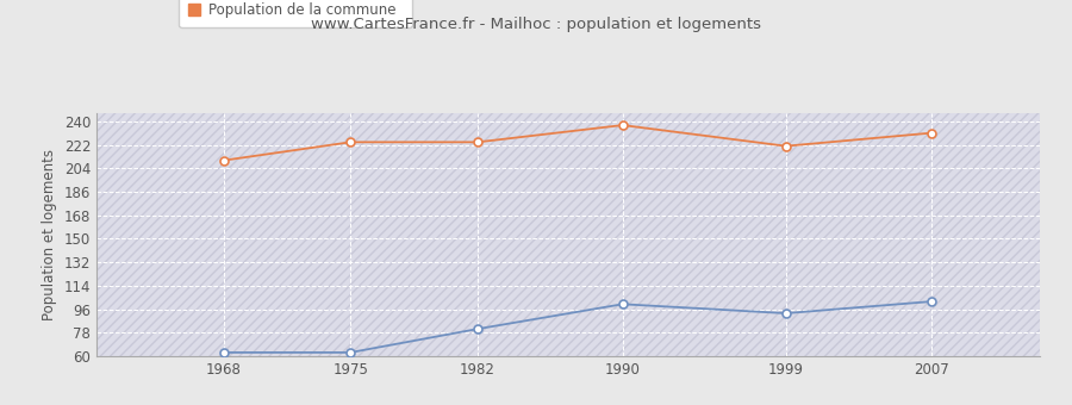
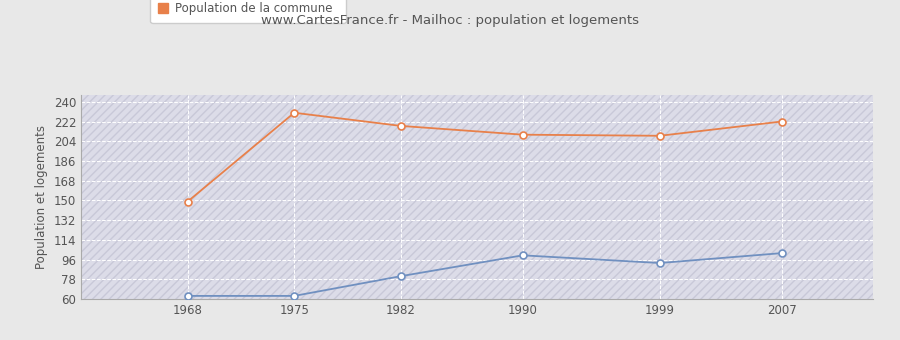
Population de la commune/1968: 210 -> 149
Population de la commune/1975: 224 -> 230
Population de la commune/1982: 224 -> 218
Population de la commune/1990: 237 -> 210
Population de la commune/1999: 221 -> 209
Population de la commune/2007: 231 -> 222
